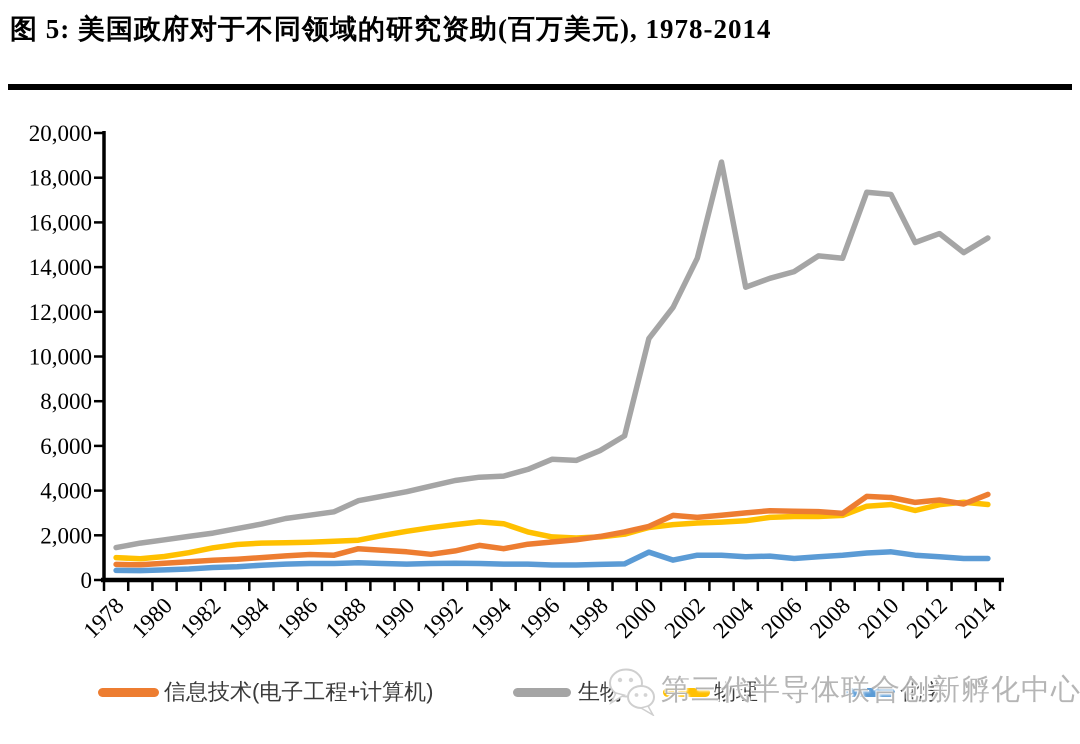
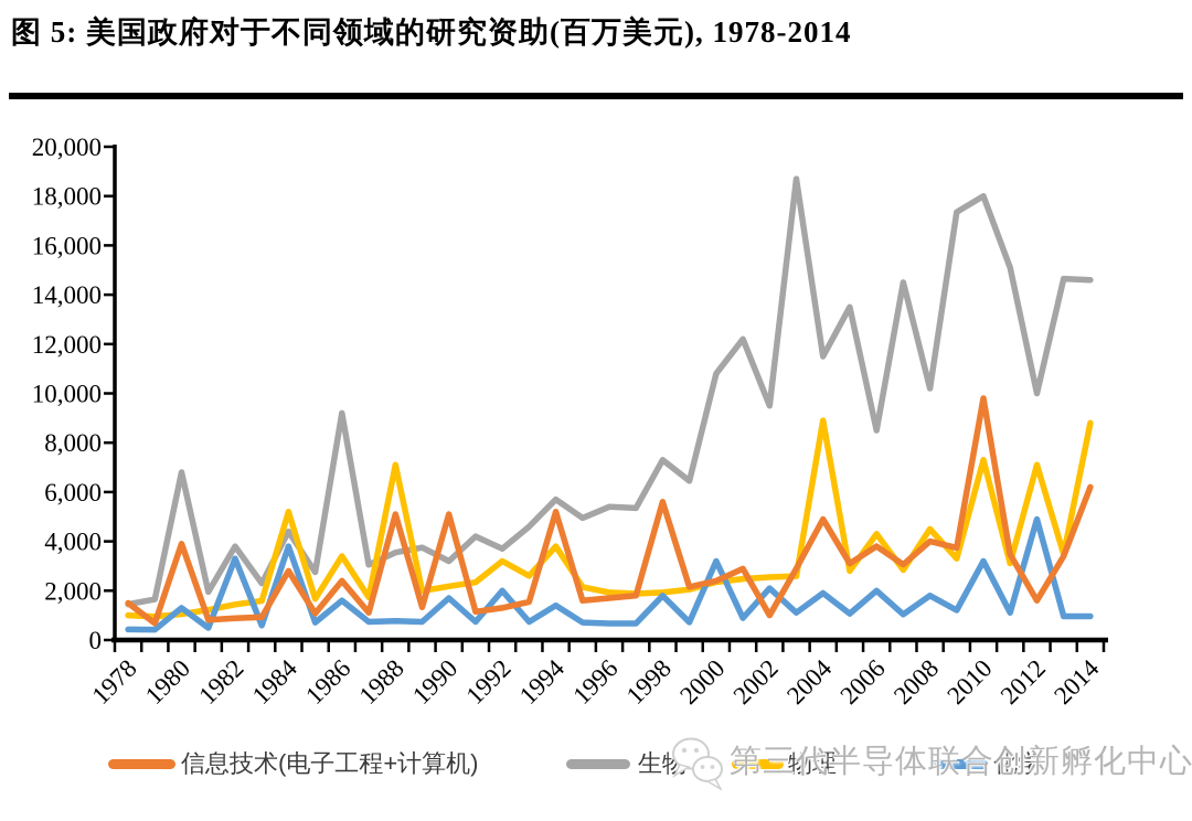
信息技术(电子工程+计算机)/1978: 700 -> 1500
信息技术(电子工程+计算机)/1980: 800 -> 3900
生物/1980: 1800 -> 6800
化学/1980: 400 -> 1300
生物/1982: 2100 -> 3800
化学/1982: 600 -> 3300
信息技术(电子工程+计算机)/1984: 1000 -> 2800
生物/1984: 2500 -> 4400
物理/1984: 1600 -> 5200
化学/1984: 700 -> 3800
信息技术(电子工程+计算机)/1986: 1100 -> 2400
生物/1986: 2900 -> 9200
物理/1986: 1700 -> 3400
化学/1986: 700 -> 1600
信息技术(电子工程+计算机)/1988: 1400 -> 5100
物理/1988: 1800 -> 7100
信息技术(电子工程+计算机)/1990: 1300 -> 5100
生物/1990: 4000 -> 3200
化学/1990: 700 -> 1700
生物/1992: 4400 -> 3700
物理/1992: 2500 -> 3200
化学/1992: 800 -> 2000
信息技术(电子工程+计算机)/1994: 1400 -> 5200
生物/1994: 4600 -> 5700
物理/1994: 2500 -> 3800
化学/1994: 700 -> 1400
信息技术(电子工程+计算机)/1998: 2000 -> 5600
生物/1998: 5800 -> 7300
化学/1998: 700 -> 1800
化学/2000: 1200 -> 3200
信息技术(电子工程+计算机)/2002: 2800 -> 1000
生物/2002: 14400 -> 9500
化学/2002: 1100 -> 2100
信息技术(电子工程+计算机)/2004: 3000 -> 4900
生物/2004: 13100 -> 11500
物理/2004: 2600 -> 8900
化学/2004: 1000 -> 1900
信息技术(电子工程+计算机)/2006: 3100 -> 3800
生物/2006: 13800 -> 8500
物理/2006: 2800 -> 4300
化学/2006: 1000 -> 2000
信息技术(电子工程+计算机)/2008: 3000 -> 4000
生物/2008: 14400 -> 10200
物理/2008: 2900 -> 4500
化学/2008: 1100 -> 1800
信息技术(电子工程+计算机)/2010: 3700 -> 9800
生物/2010: 17200 -> 18000
物理/2010: 3400 -> 7300
化学/2010: 1300 -> 3200
信息技术(电子工程+计算机)/2012: 3600 -> 1600
生物/2012: 15500 -> 10000
物理/2012: 3400 -> 7100
化学/2012: 1000 -> 4900
信息技术(电子工程+计算机)/2014: 3800 -> 6200
生物/2014: 15300 -> 14600
物理/2014: 3400 -> 8800
